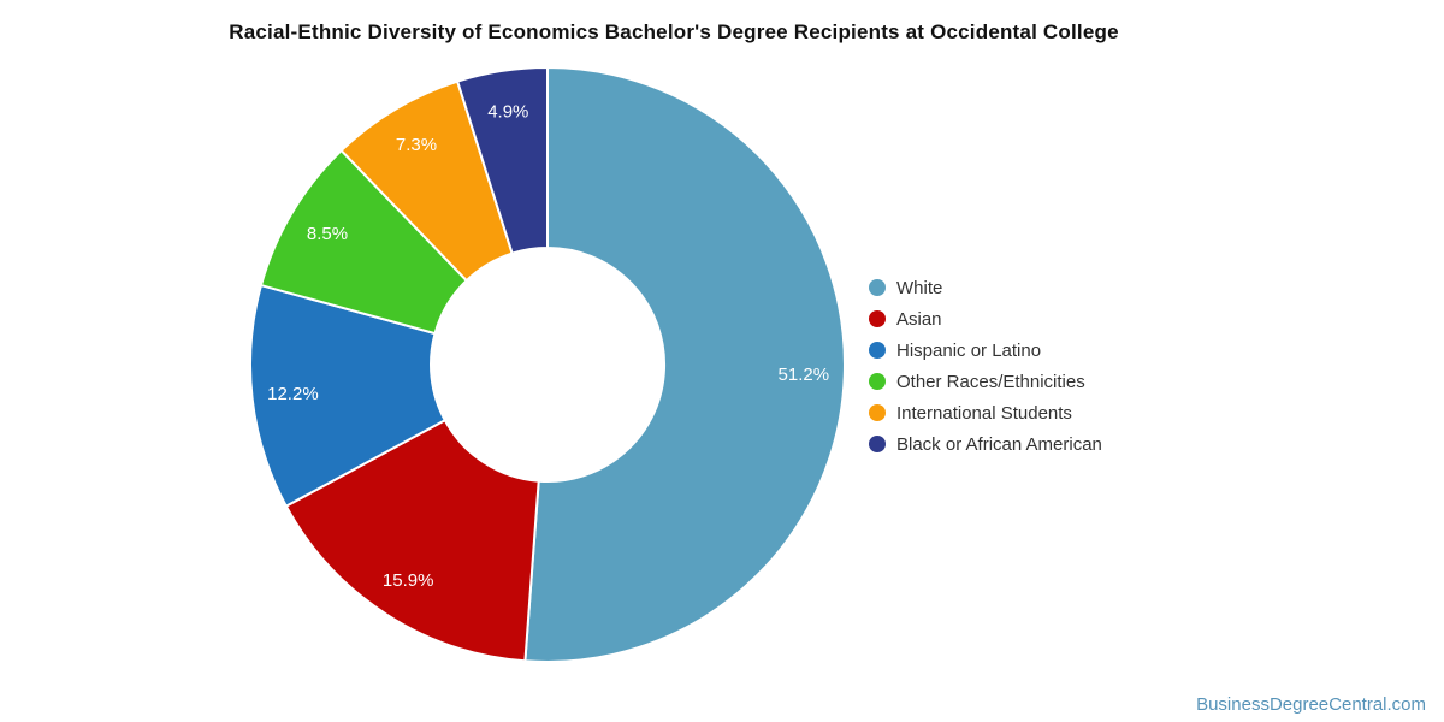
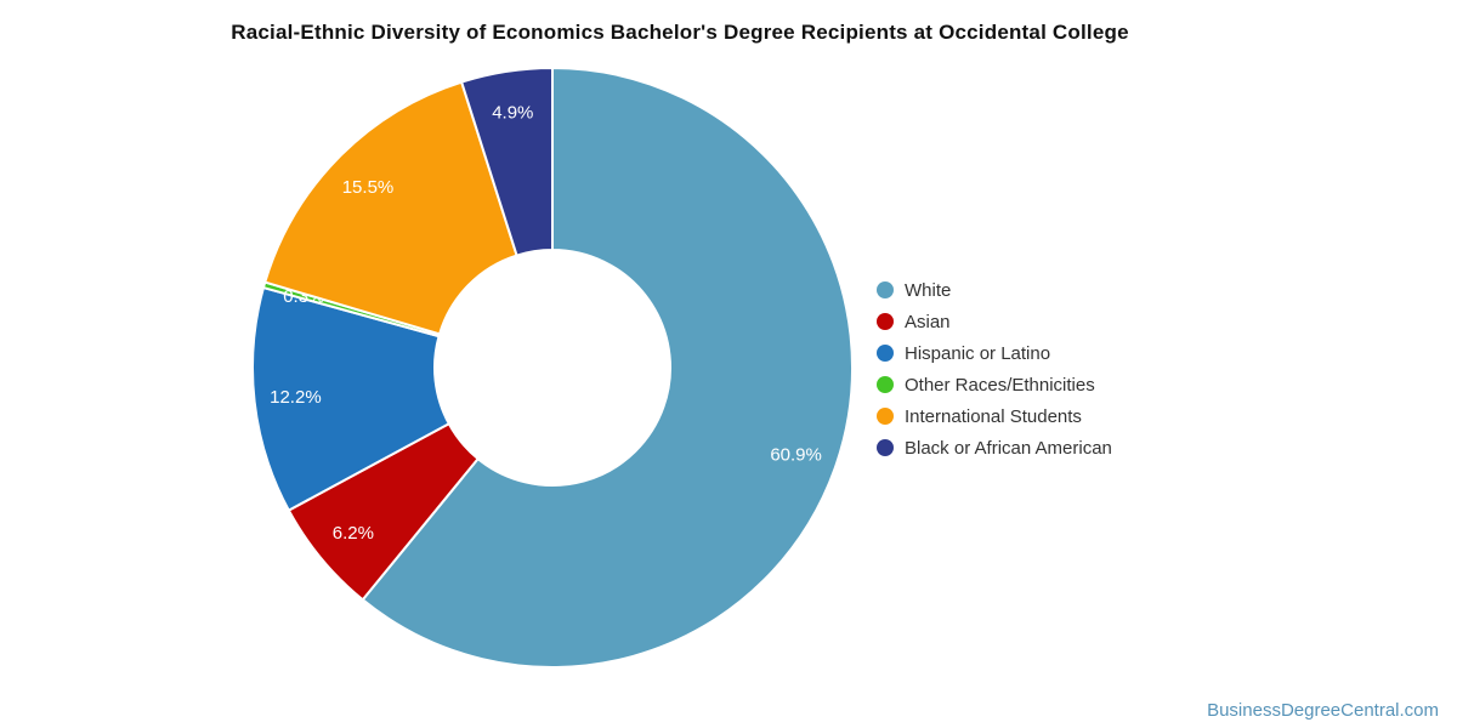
White: 51.2% -> 60.9%
Asian: 15.9% -> 6.2%
Other Races/Ethnicities: 8.5% -> 0.3%
International Students: 7.3% -> 15.5%
